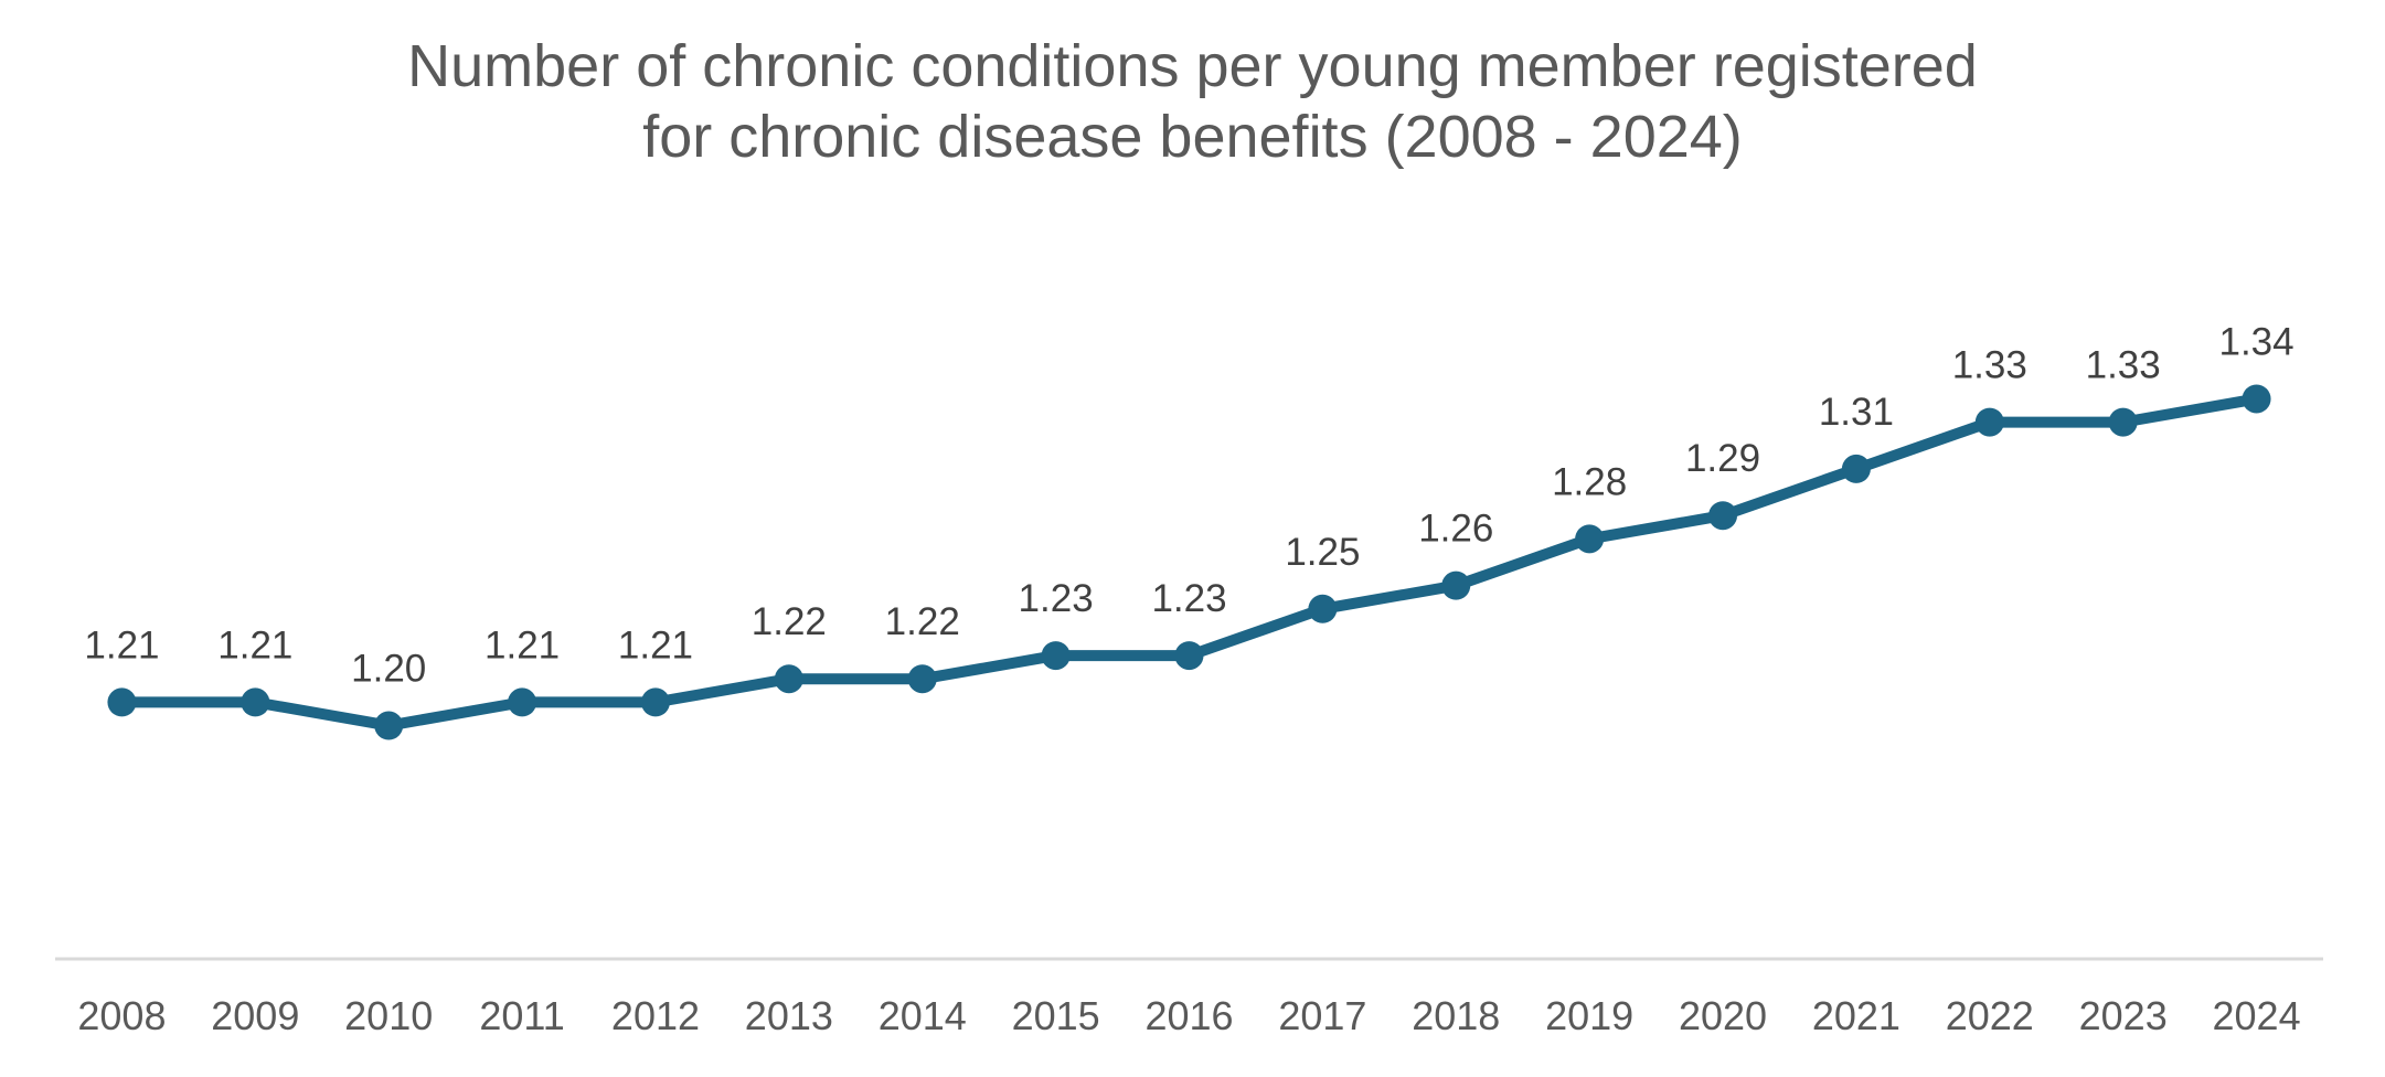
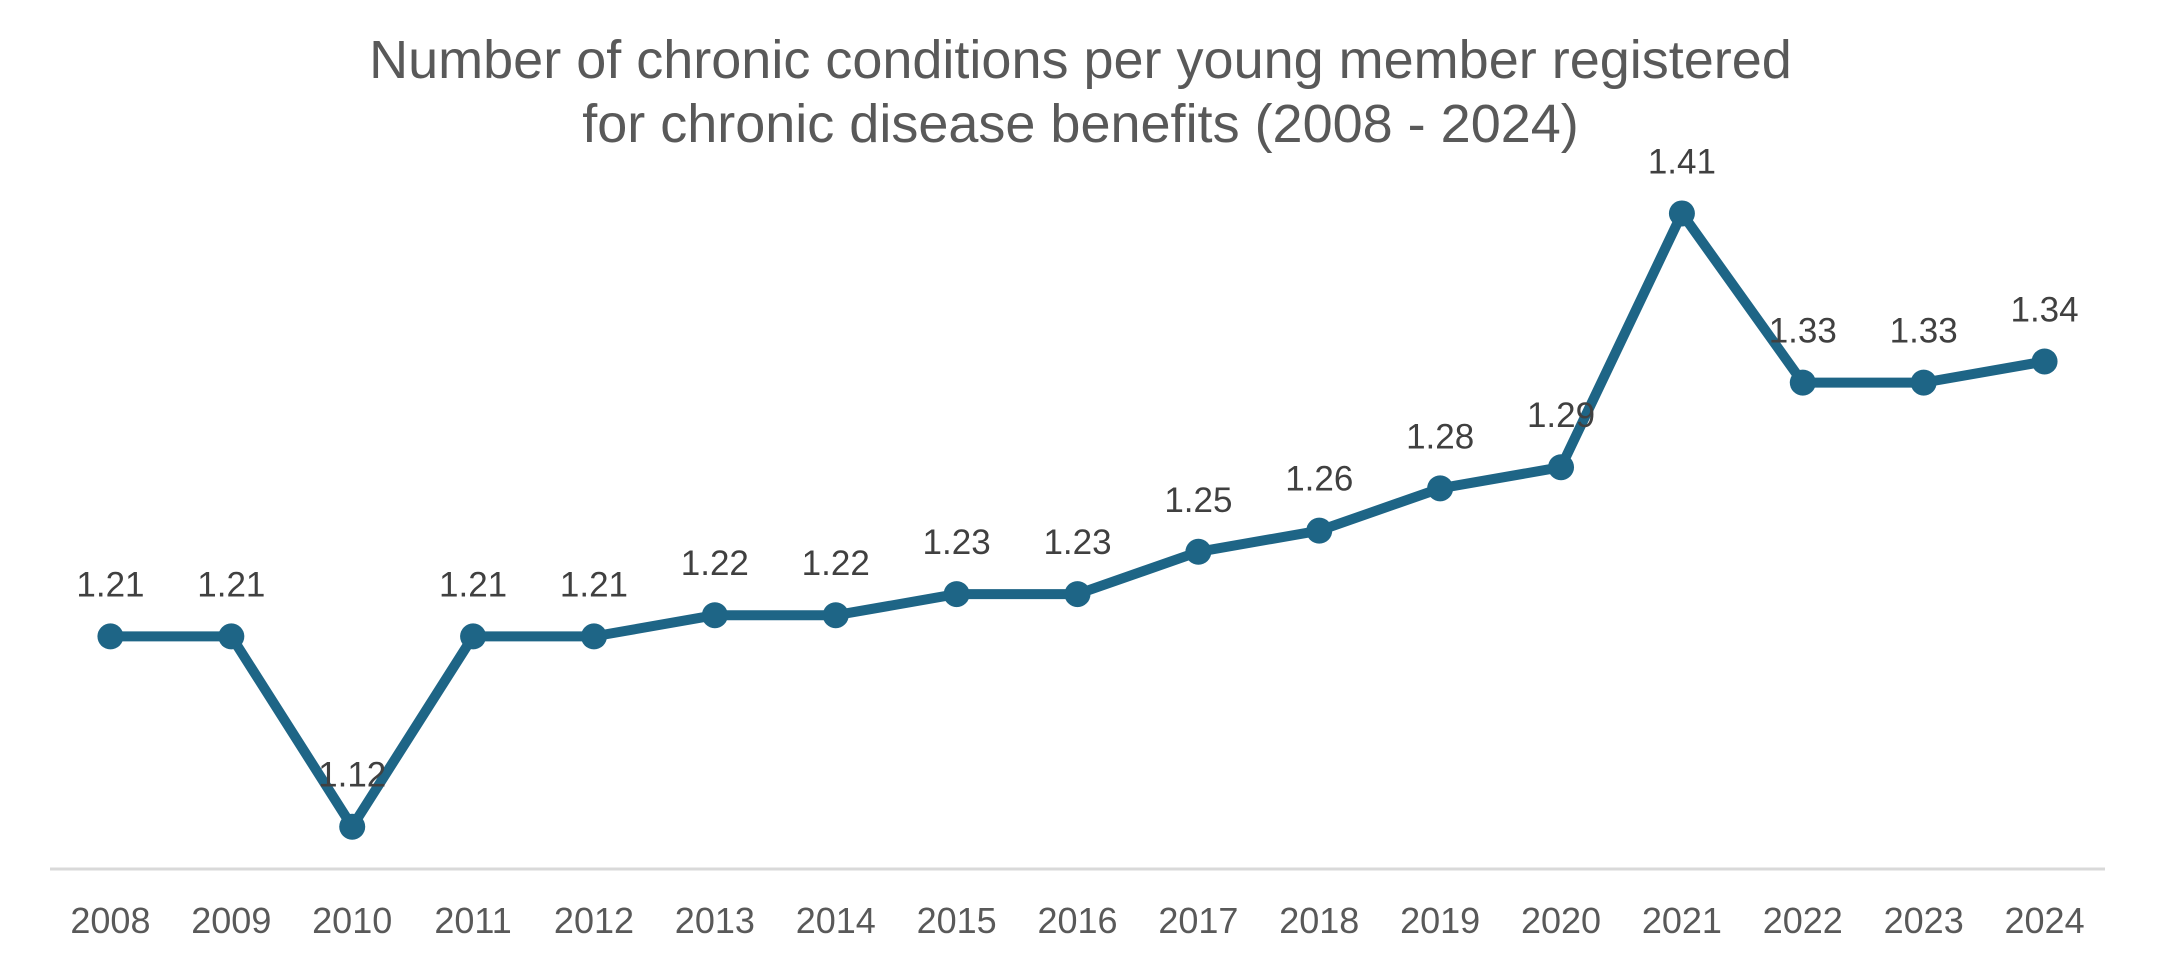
2010: 1.20 -> 1.12
2021: 1.31 -> 1.41
